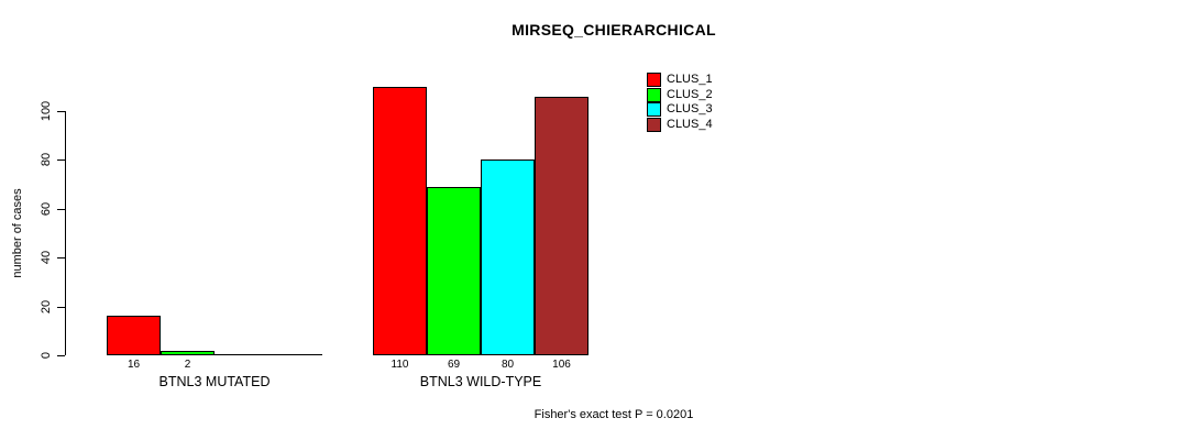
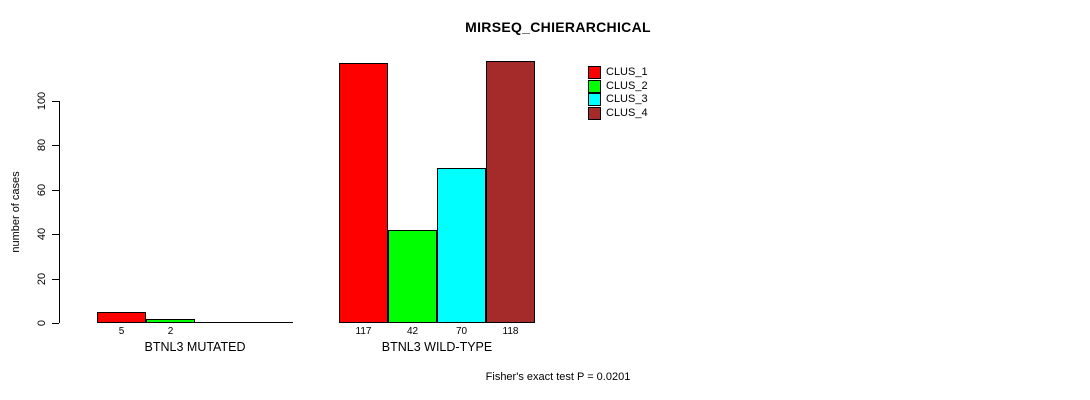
CLUS_1/BTNL3 MUTATED: 16 -> 5
CLUS_1/BTNL3 WILD-TYPE: 110 -> 117
CLUS_2/BTNL3 WILD-TYPE: 69 -> 42
CLUS_3/BTNL3 WILD-TYPE: 80 -> 70
CLUS_4/BTNL3 WILD-TYPE: 106 -> 118
